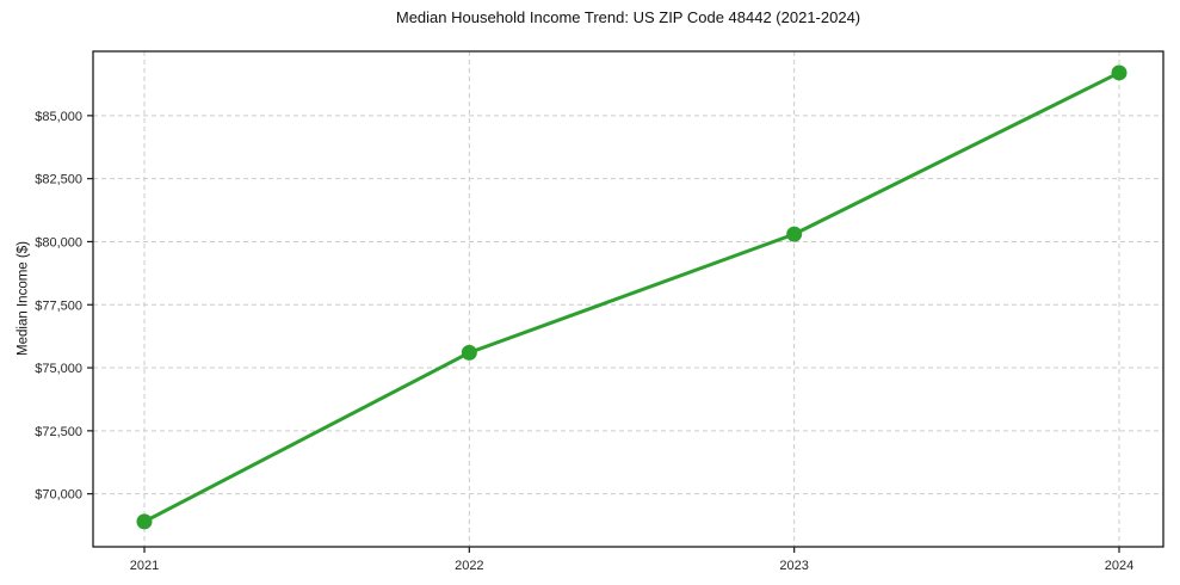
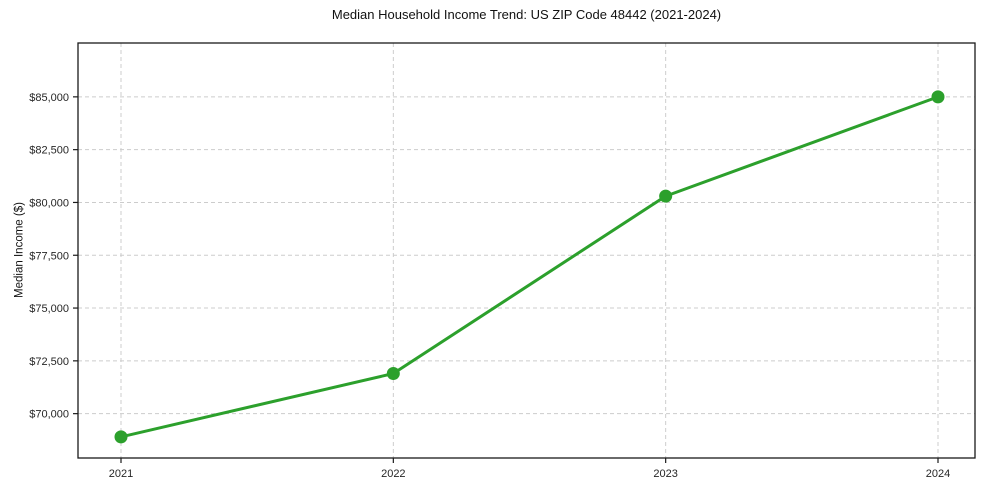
2022: $75600 -> $71900
2024: $86700 -> $85000
